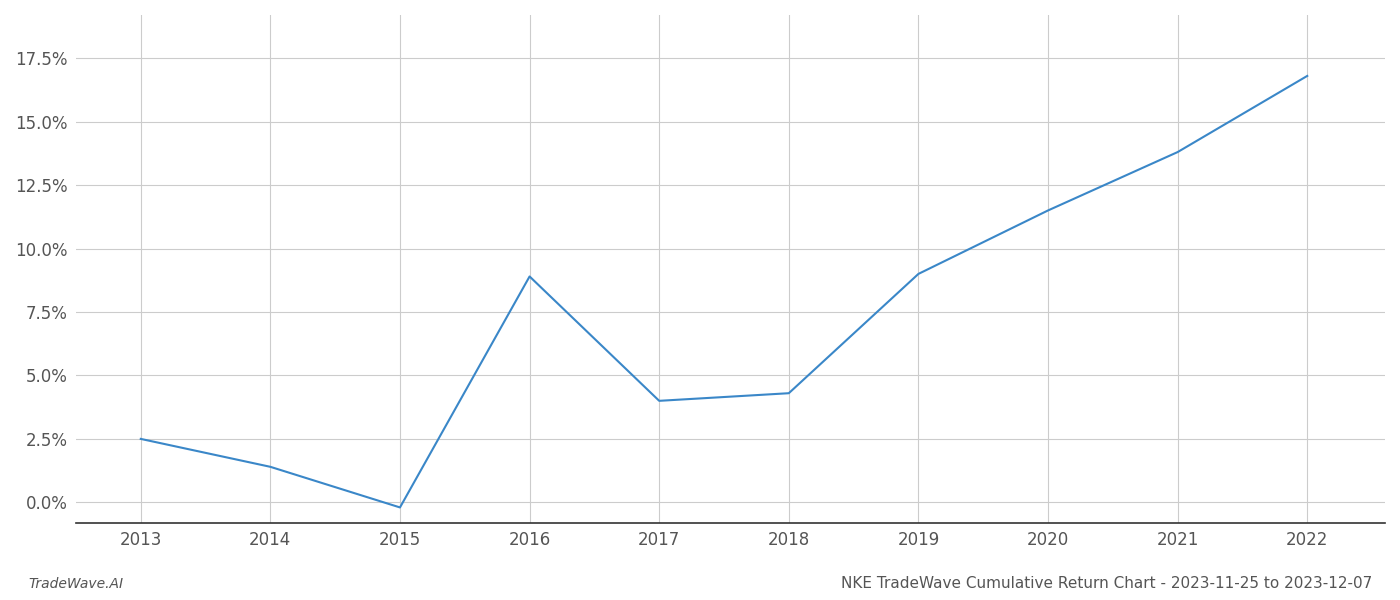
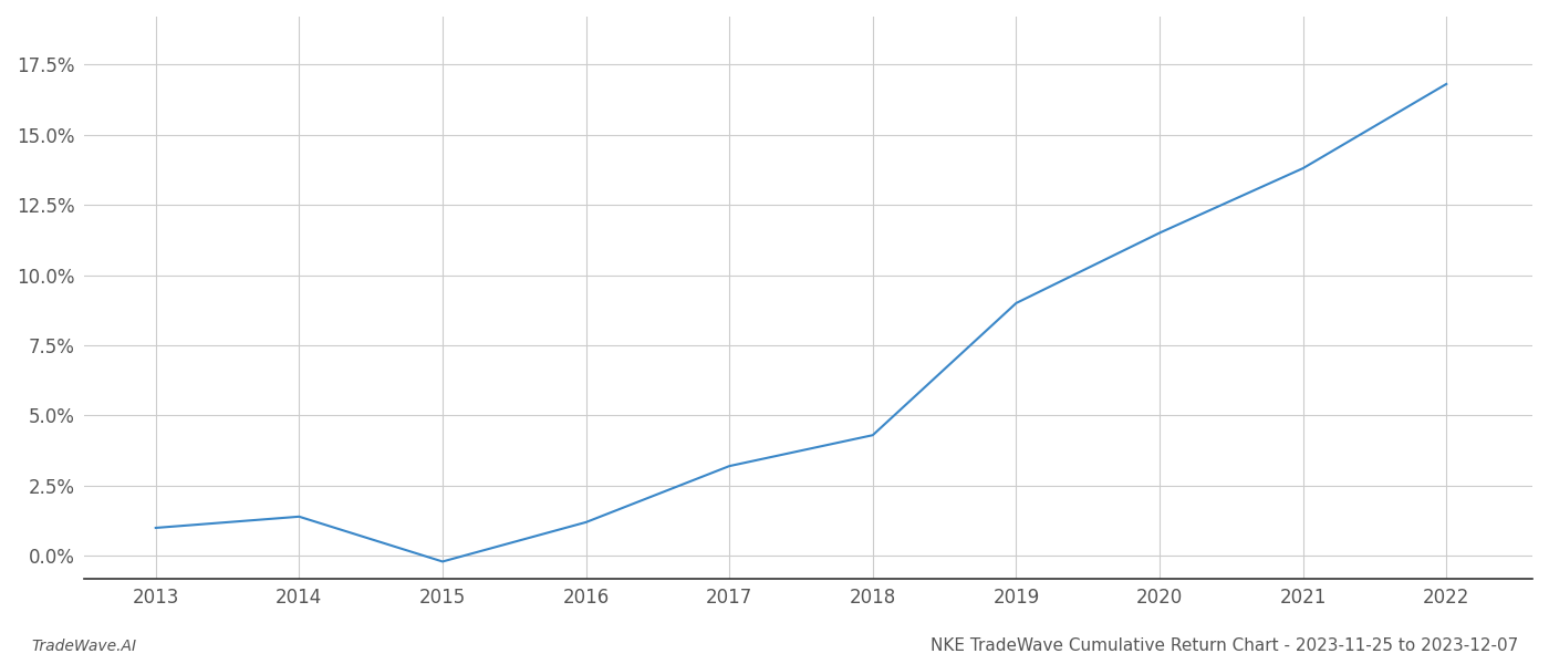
2013: 2.5% -> 1.0%
2016: 8.9% -> 1.2%
2017: 4.0% -> 3.2%
